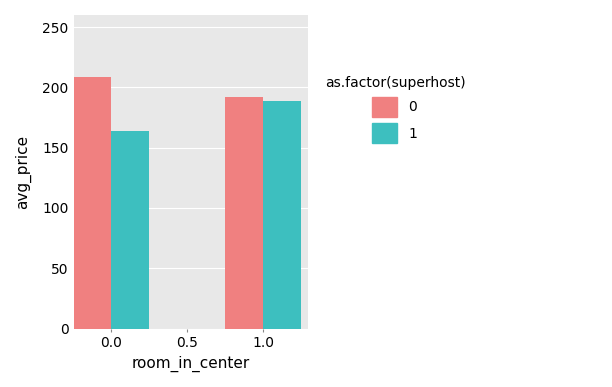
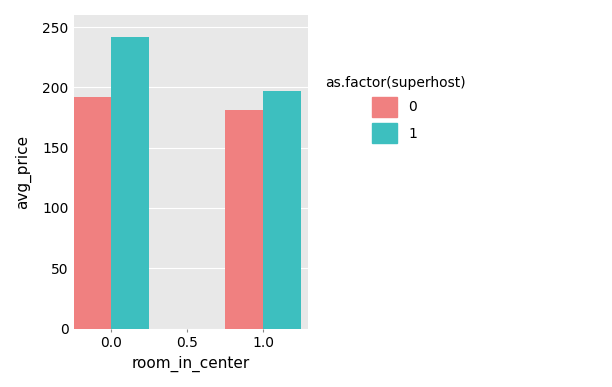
0/0.0: 209 -> 192
1/0.0: 164 -> 242
0/1.0: 192 -> 181
1/1.0: 189 -> 197
